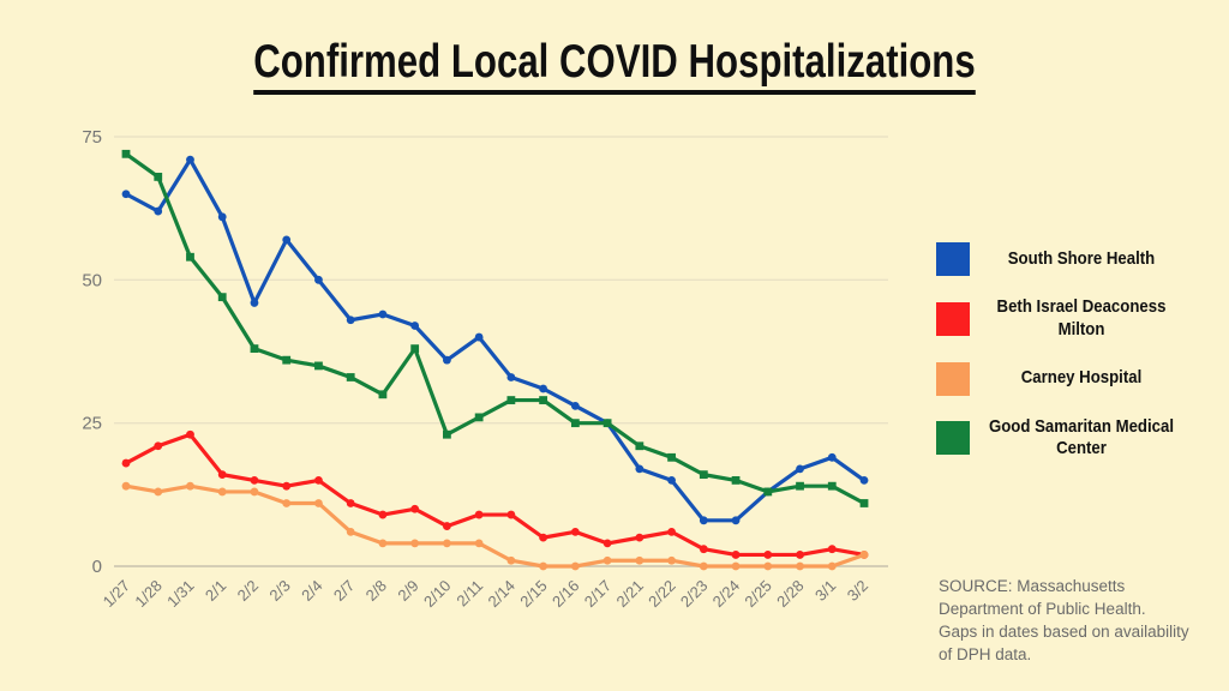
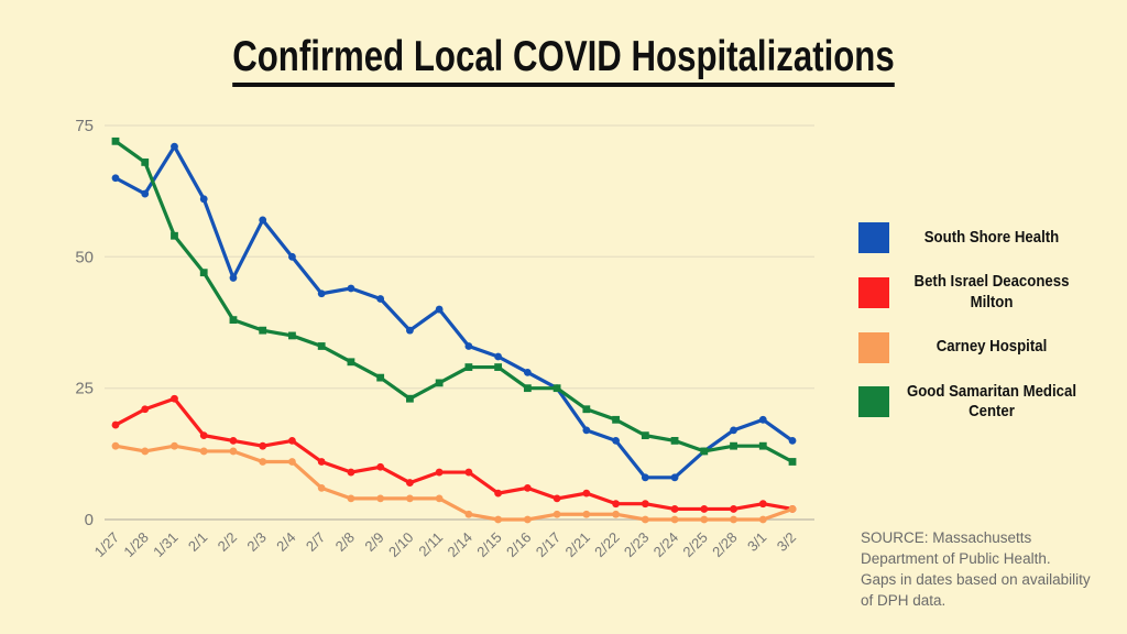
Good Samaritan Medical Center/2/9: 38 -> 27
Beth Israel Deaconess Milton/2/22: 6 -> 3
